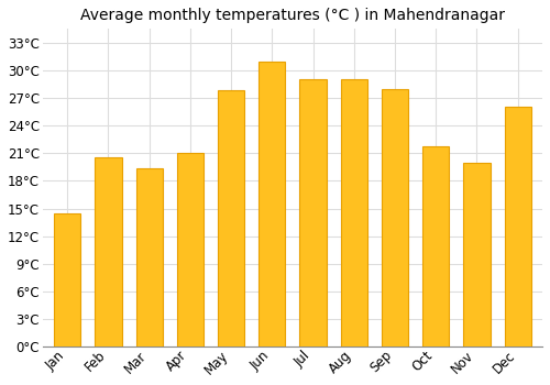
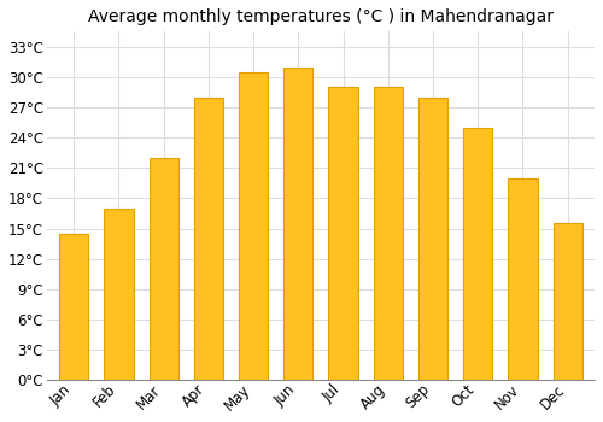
Feb: 20.6°C -> 17.0°C
Mar: 19.4°C -> 22.0°C
Apr: 21.0°C -> 28.0°C
May: 27.8°C -> 30.5°C
Oct: 21.8°C -> 25.0°C
Dec: 26.0°C -> 15.5°C
